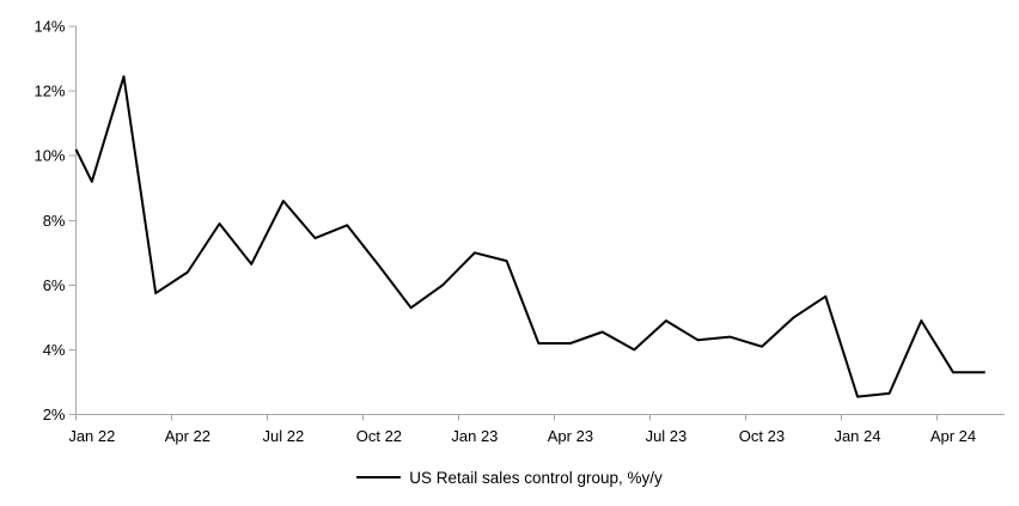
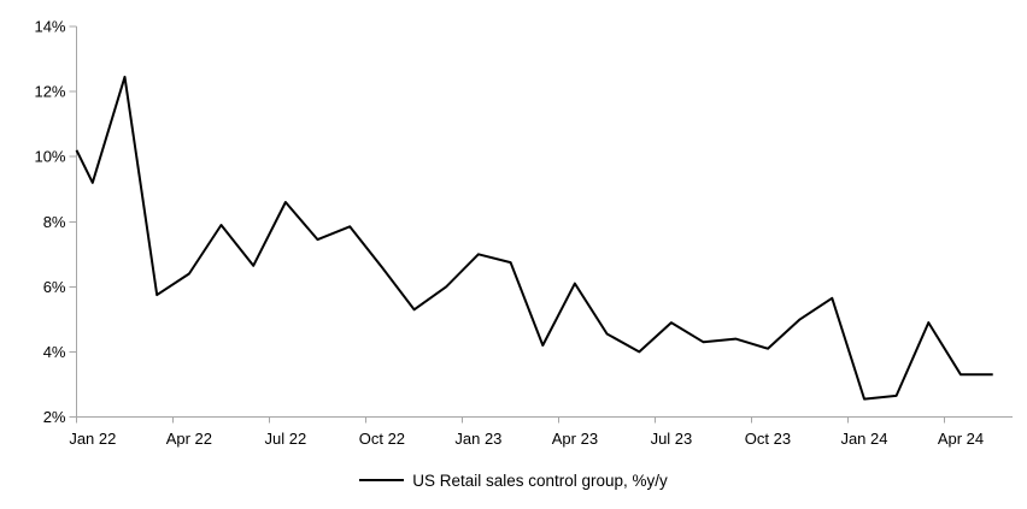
Apr 23: 4.2% -> 6.1%
